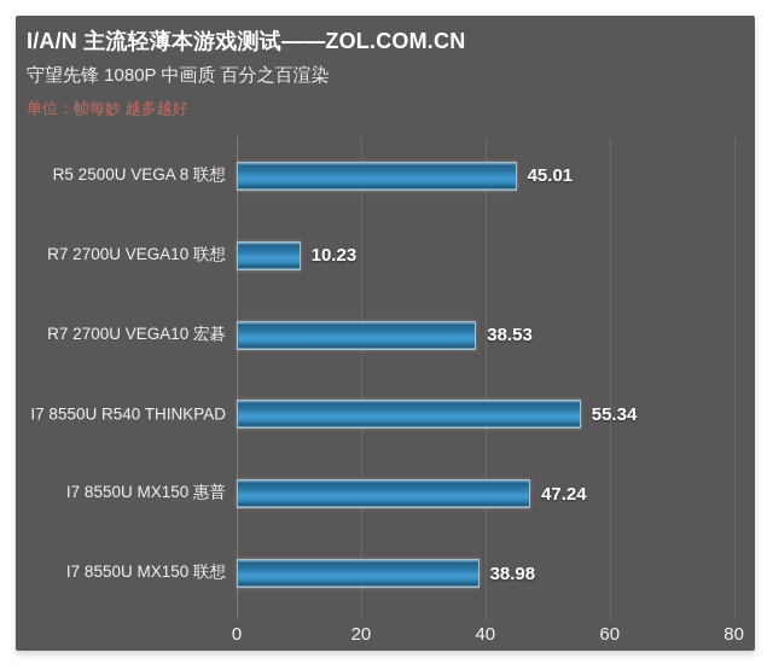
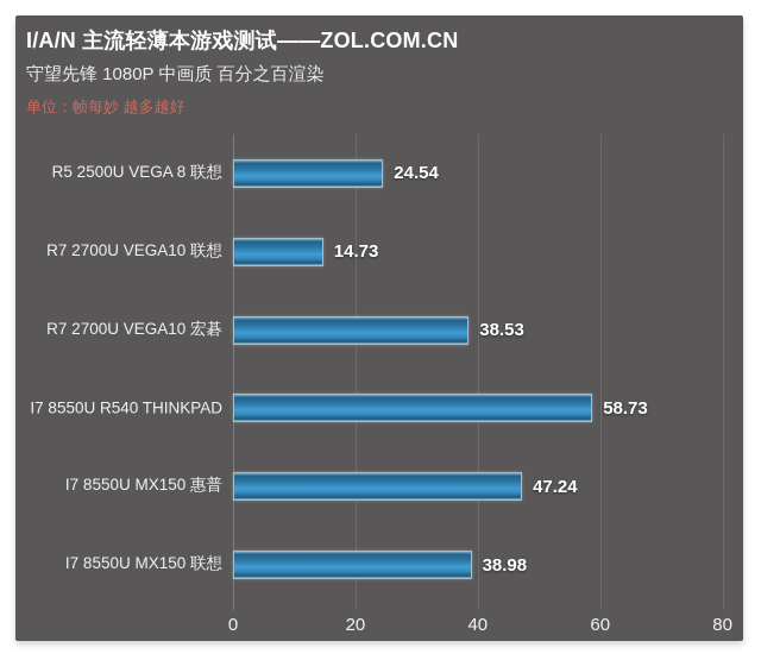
R5 2500U VEGA 8 联想: 45.01 -> 24.54
R7 2700U VEGA10 联想: 10.23 -> 14.73
I7 8550U R540 THINKPAD: 55.34 -> 58.73
